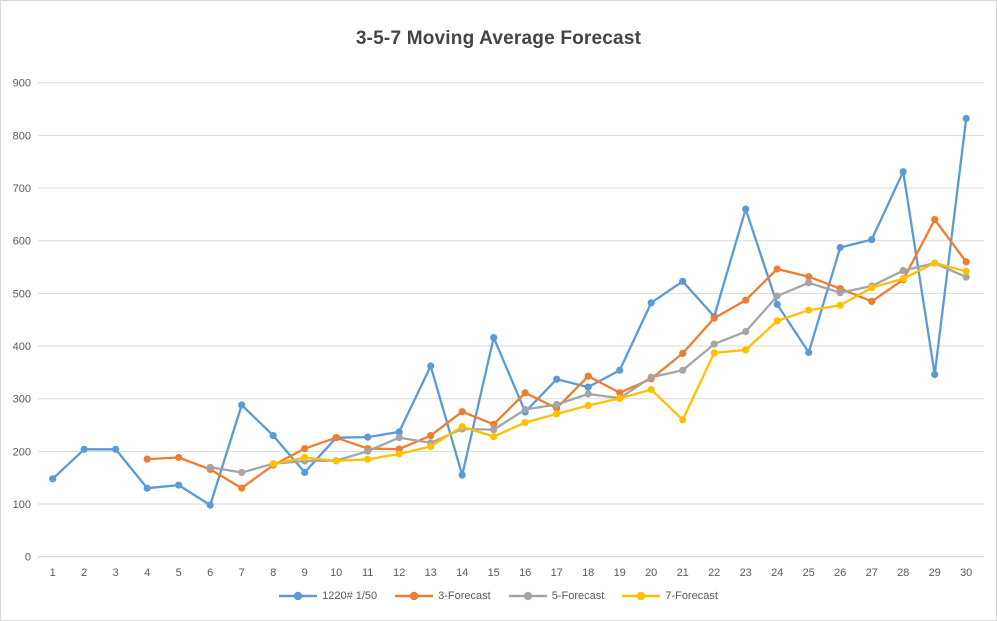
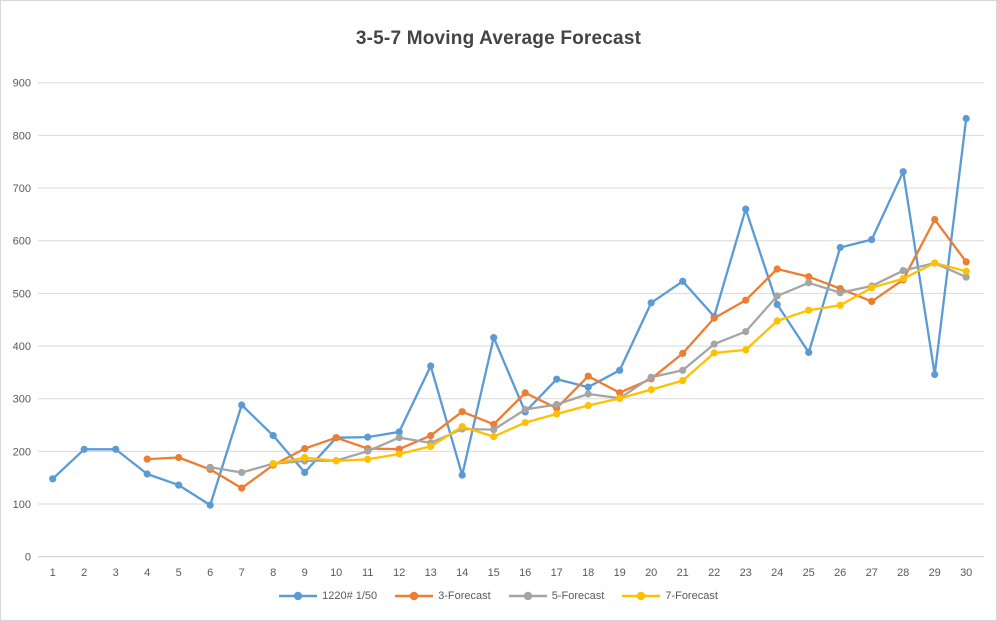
1220# 1/50/4: 130 -> 160
7-Forecast/21: 260 -> 330
